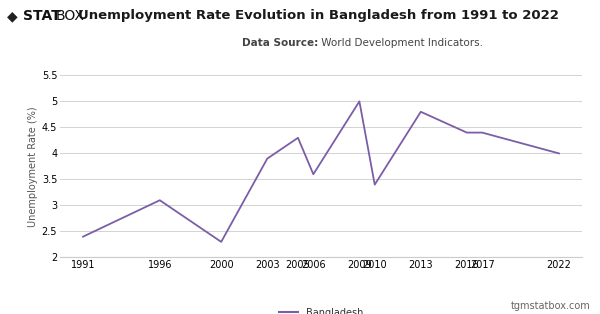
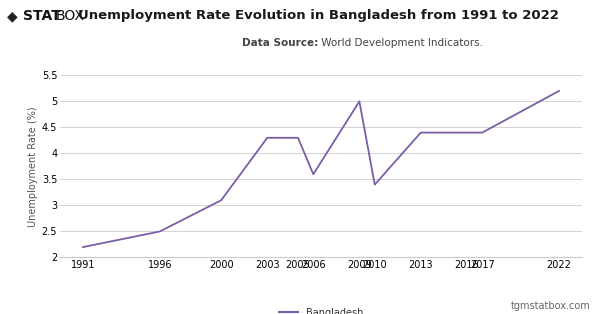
1991: 2.4 -> 2.2
1996: 3.1 -> 2.5
2000: 2.3 -> 3.1
2003: 3.9 -> 4.3
2013: 4.8 -> 4.4
2022: 4.0 -> 5.2
